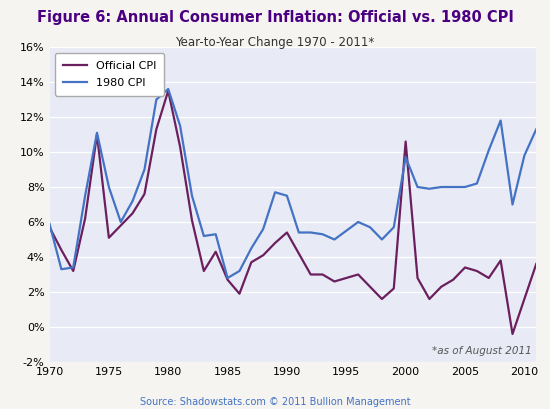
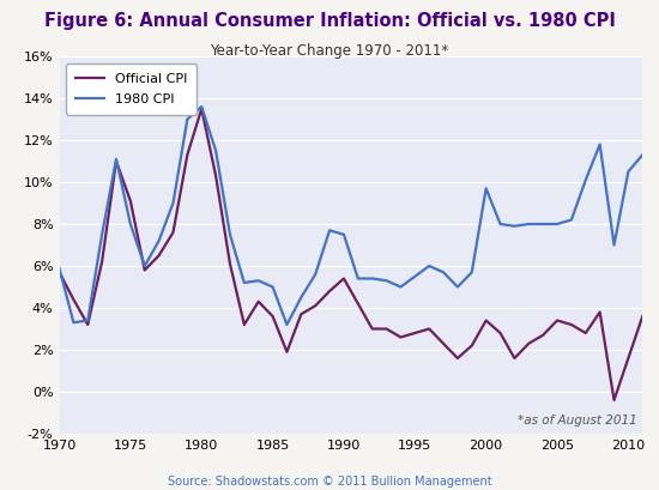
Official CPI/1975: 5.1% -> 9.1%
Official CPI/1985: 2.7% -> 3.6%
1980 CPI/1985: 2.8% -> 5.0%
Official CPI/2000: 10.6% -> 3.4%
1980 CPI/2010: 9.8% -> 10.5%
